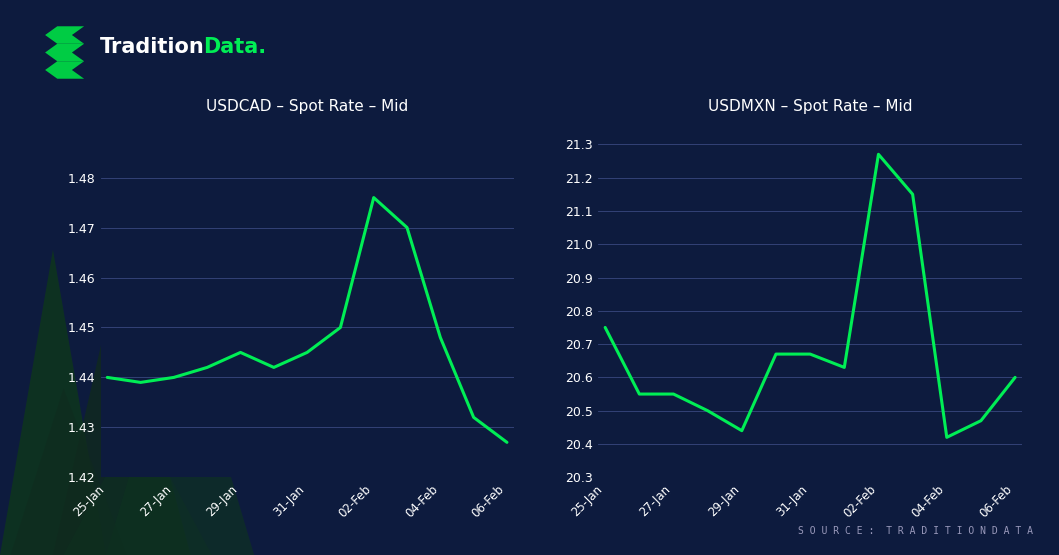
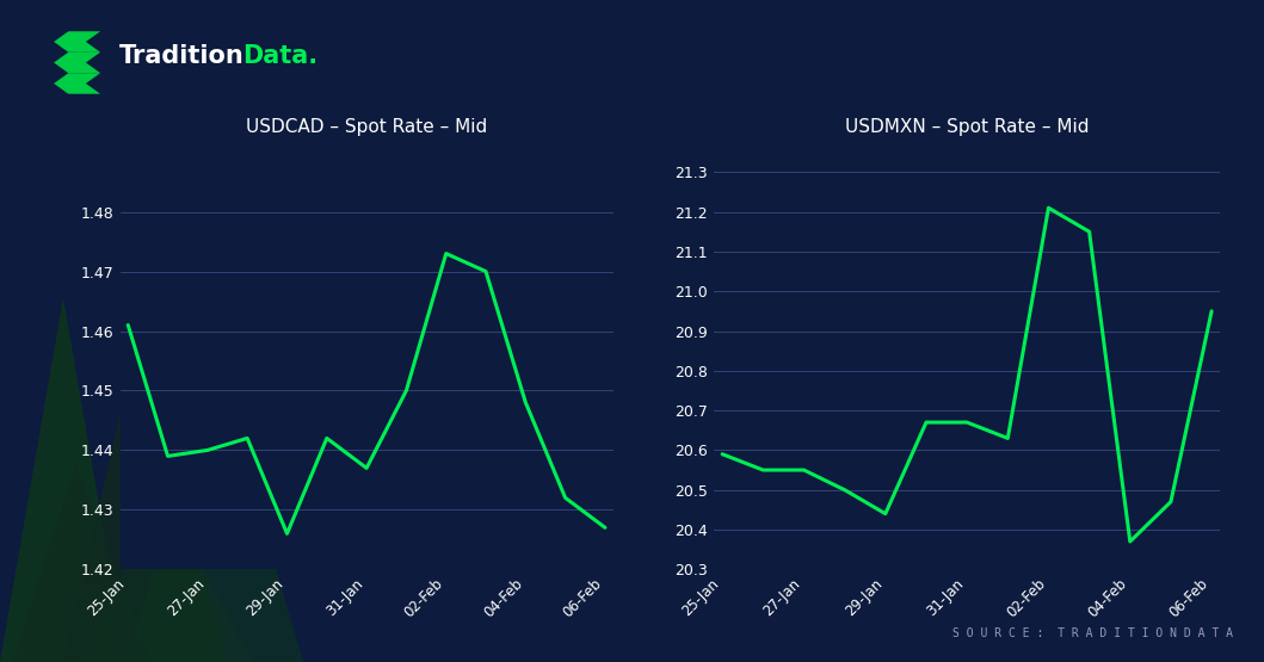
USDCAD – Spot Rate – Mid/25-Jan: 1.440 -> 1.461
USDCAD – Spot Rate – Mid/29-Jan: 1.445 -> 1.426
USDCAD – Spot Rate – Mid/31-Jan: 1.445 -> 1.437
USDCAD – Spot Rate – Mid/02-Feb: 1.476 -> 1.473
USDMXN – Spot Rate – Mid/25-Jan: 20.75 -> 20.59
USDMXN – Spot Rate – Mid/02-Feb: 21.27 -> 21.21
USDMXN – Spot Rate – Mid/04-Feb: 20.42 -> 20.37
USDMXN – Spot Rate – Mid/06-Feb: 20.60 -> 20.95
